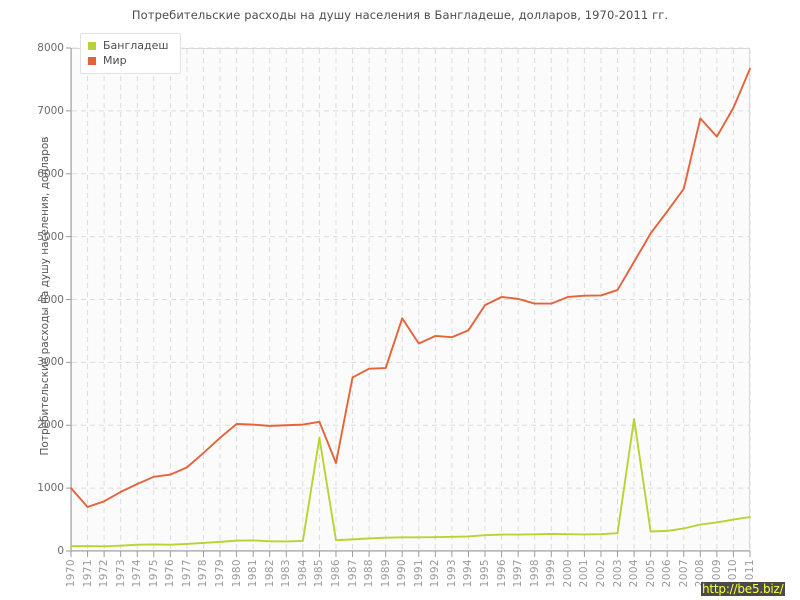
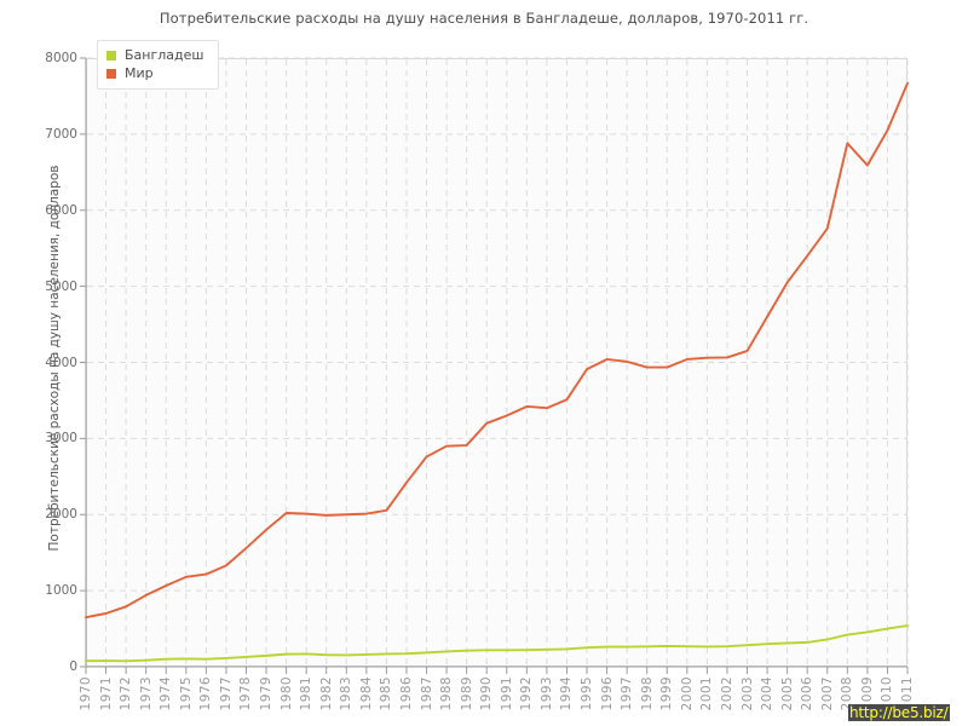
Мир/1970: 1000 -> 600
Бангладеш/1985: 1800 -> 200
Мир/1986: 1400 -> 2400
Мир/1990: 3700 -> 3200
Бангладеш/2004: 2100 -> 300
